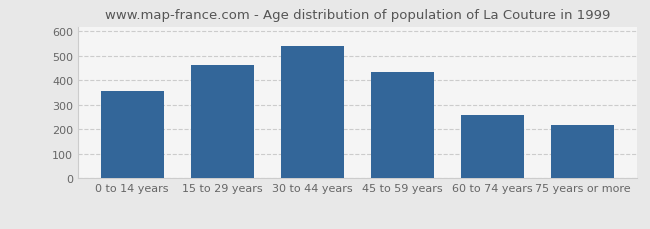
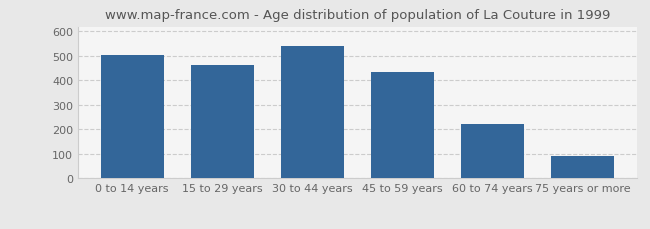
0 to 14 years: 355 -> 505
60 to 74 years: 260 -> 222
75 years or more: 220 -> 93
